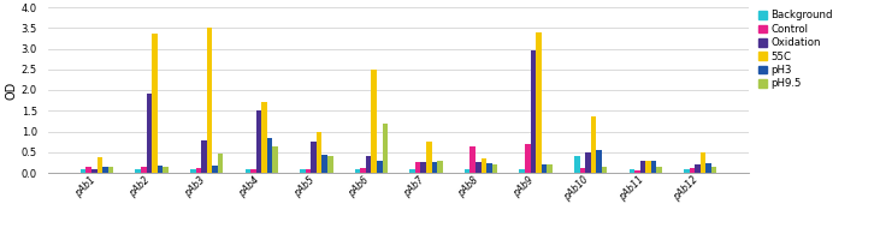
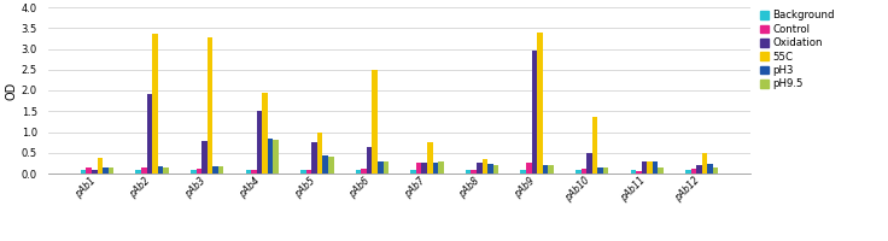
55C/pAb3: 3.50 -> 3.28
pH9.5/pAb3: 0.45 -> 0.18
55C/pAb4: 1.70 -> 1.93
pH9.5/pAb4: 0.65 -> 0.80
Oxidation/pAb6: 0.40 -> 0.65
pH9.5/pAb6: 1.20 -> 0.30
Control/pAb8: 0.65 -> 0.10
Control/pAb9: 0.70 -> 0.25
Background/pAb10: 0.40 -> 0.08
pH3/pAb10: 0.55 -> 0.15
